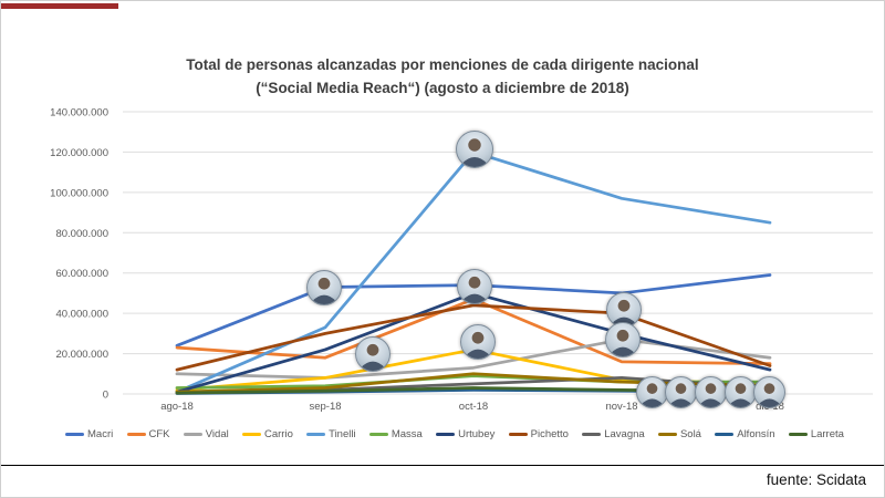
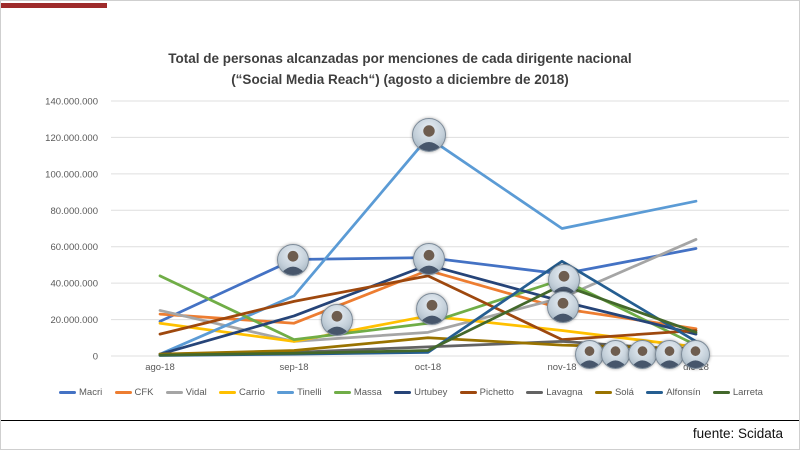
Macri/ago-18: 24000000 -> 19000000
Vidal/ago-18: 10000000 -> 25000000
Carrio/ago-18: 2000000 -> 18000000
Massa/ago-18: 3000000 -> 44000000
Massa/sep-18: 4000000 -> 9000000
Massa/oct-18: 9000000 -> 18000000
Macri/nov-18: 50000000 -> 45000000
CFK/nov-18: 16000000 -> 26000000
Vidal/nov-18: 27000000 -> 32000000
Carrio/nov-18: 7000000 -> 14000000
Tinelli/nov-18: 97000000 -> 70000000
Massa/nov-18: 6000000 -> 42000000
Pichetto/nov-18: 40000000 -> 9000000
Alfonsín/nov-18: 2000000 -> 52000000
Larreta/nov-18: 2000000 -> 39000000
Vidal/dic-18: 18000000 -> 64000000
Alfonsín/dic-18: 1000000 -> 8000000
Larreta/dic-18: 1000000 -> 13000000
